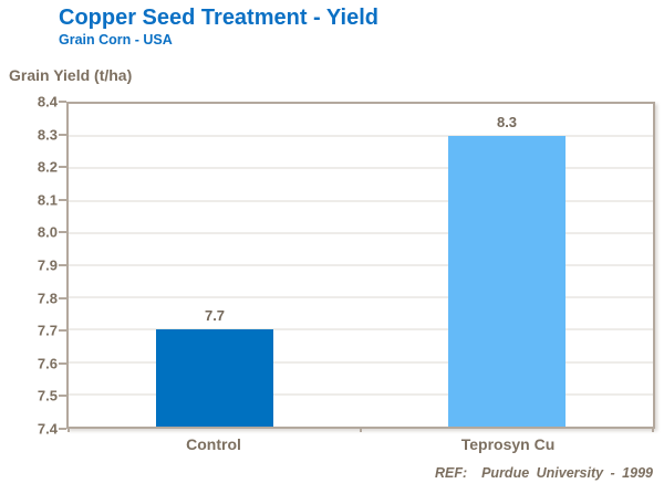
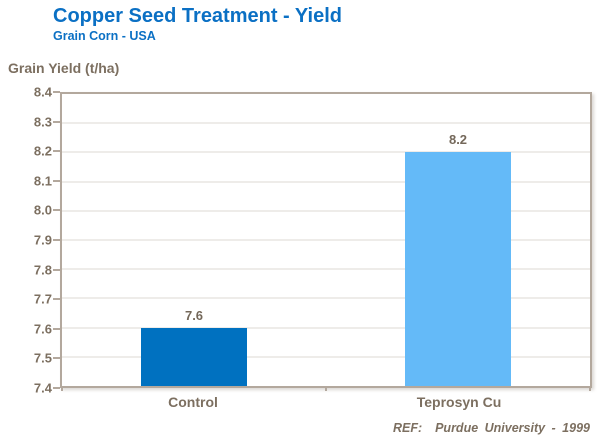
Control: 7.7 -> 7.6
Teprosyn Cu: 8.3 -> 8.2
